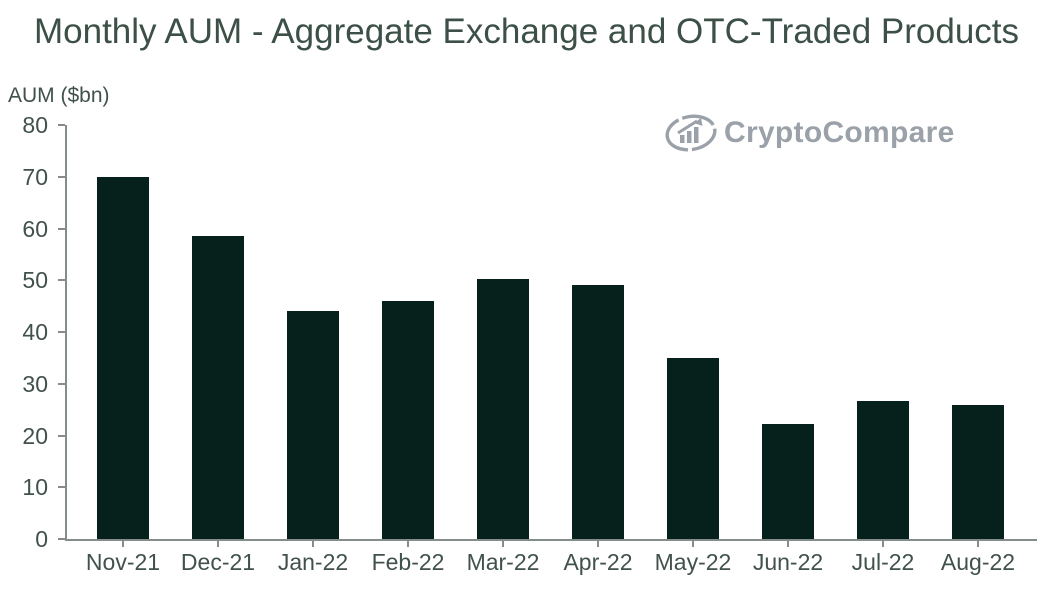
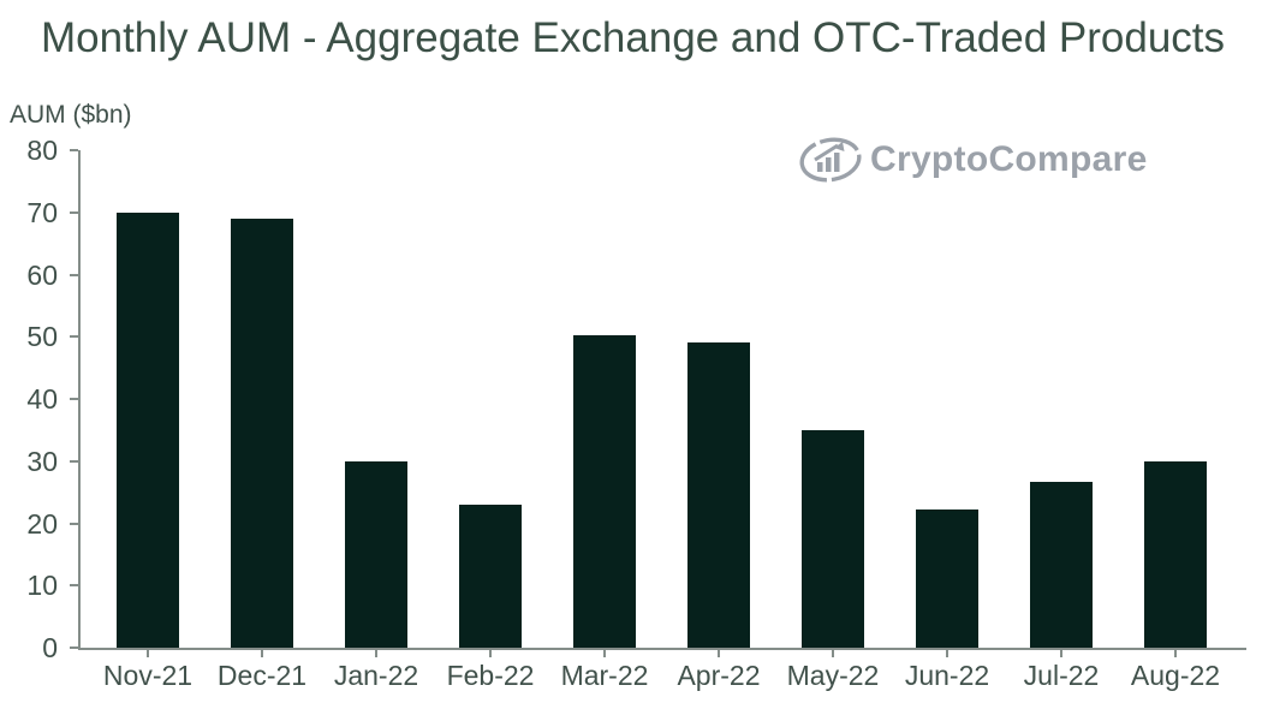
Dec-21: 59 -> 69
Jan-22: 44 -> 30
Feb-22: 46 -> 23
Aug-22: 26 -> 30
